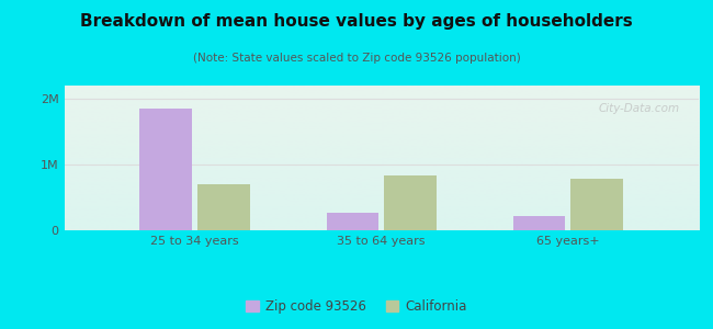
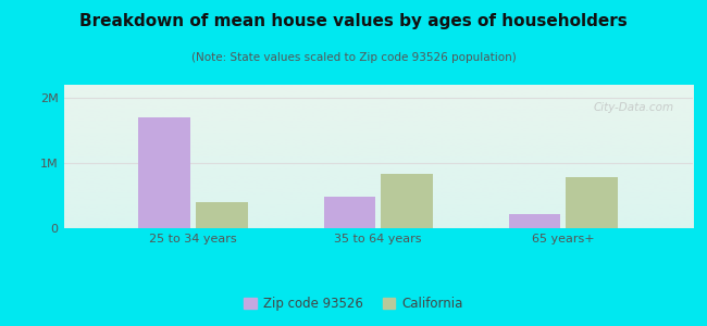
Zip code 93526/25 to 34 years: 1.85M -> 1.70M
California/25 to 34 years: 0.70M -> 0.40M
Zip code 93526/35 to 64 years: 0.27M -> 0.48M
